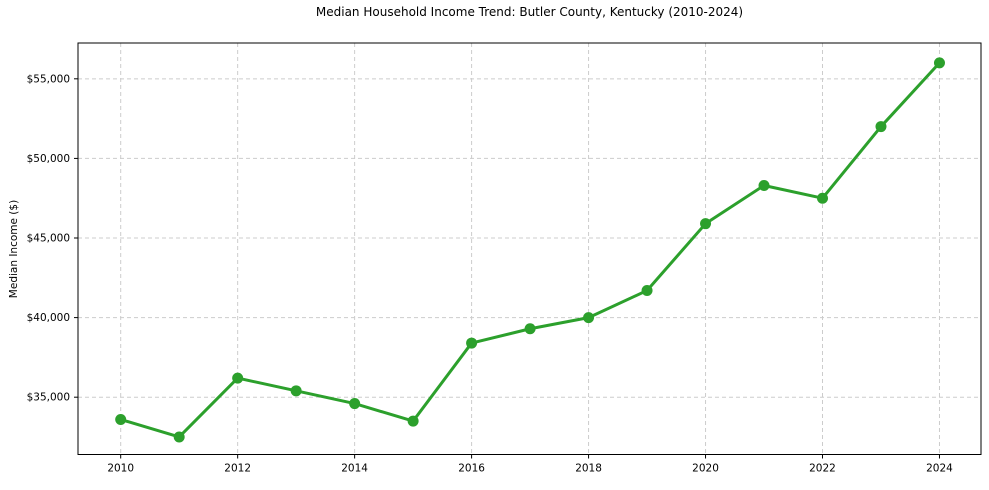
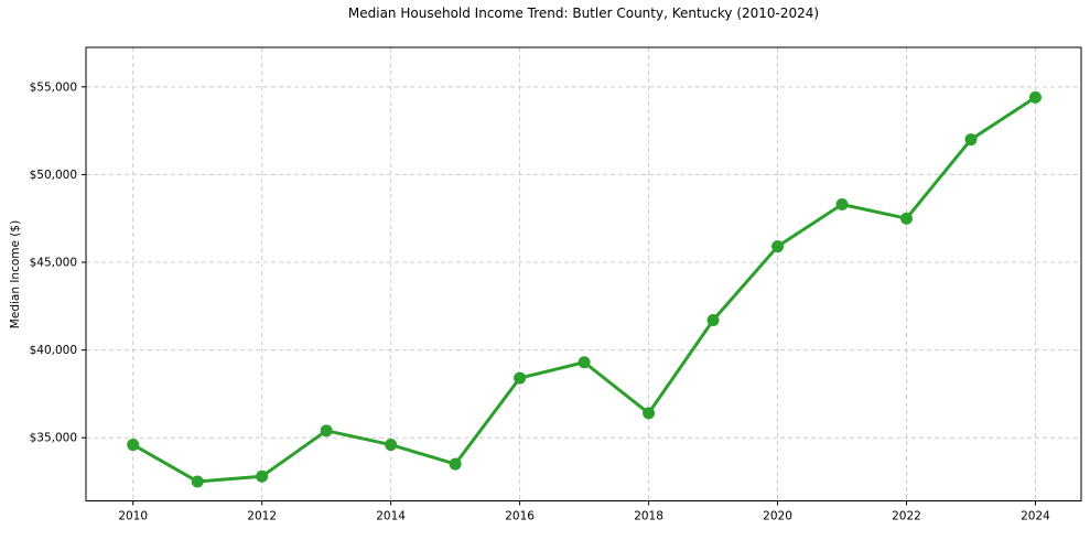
2010: $33600 -> $34600
2012: $36200 -> $32800
2018: $40000 -> $36400
2024: $56000 -> $54400
